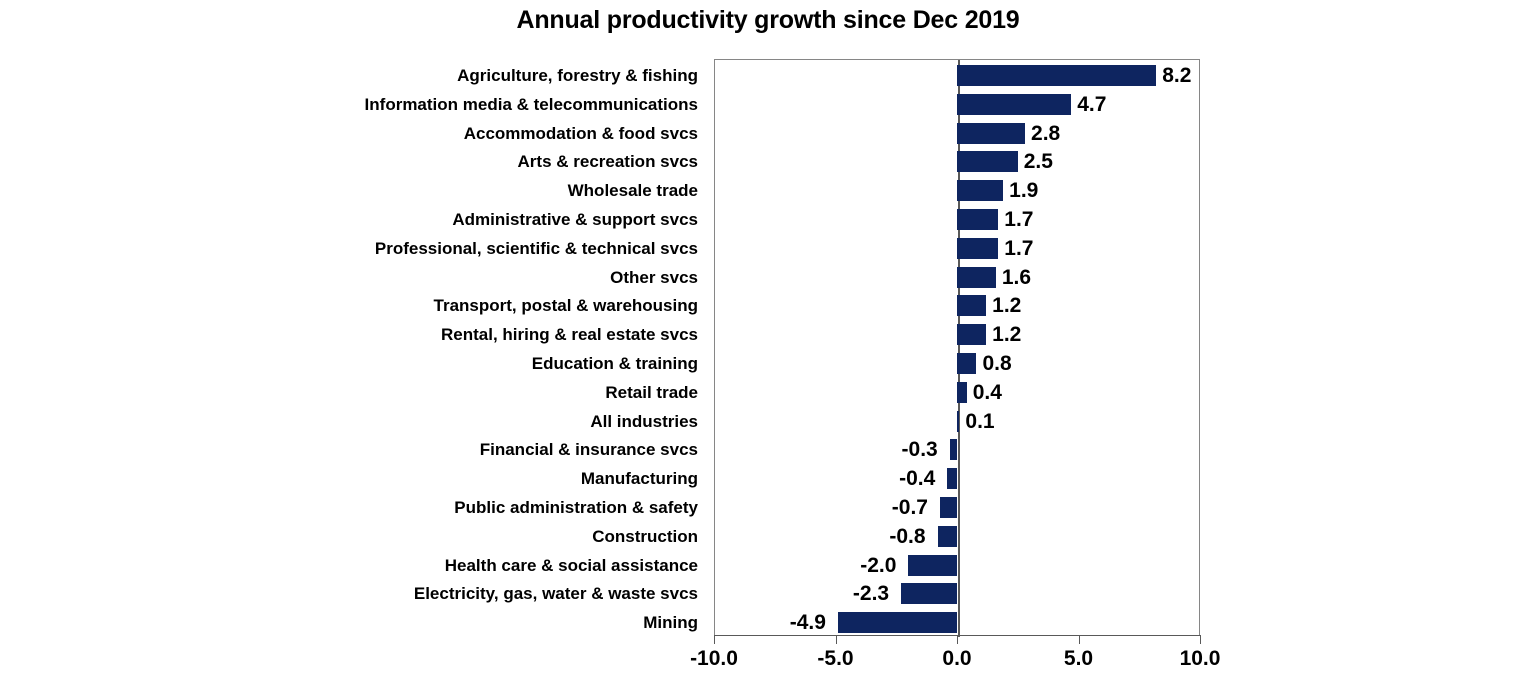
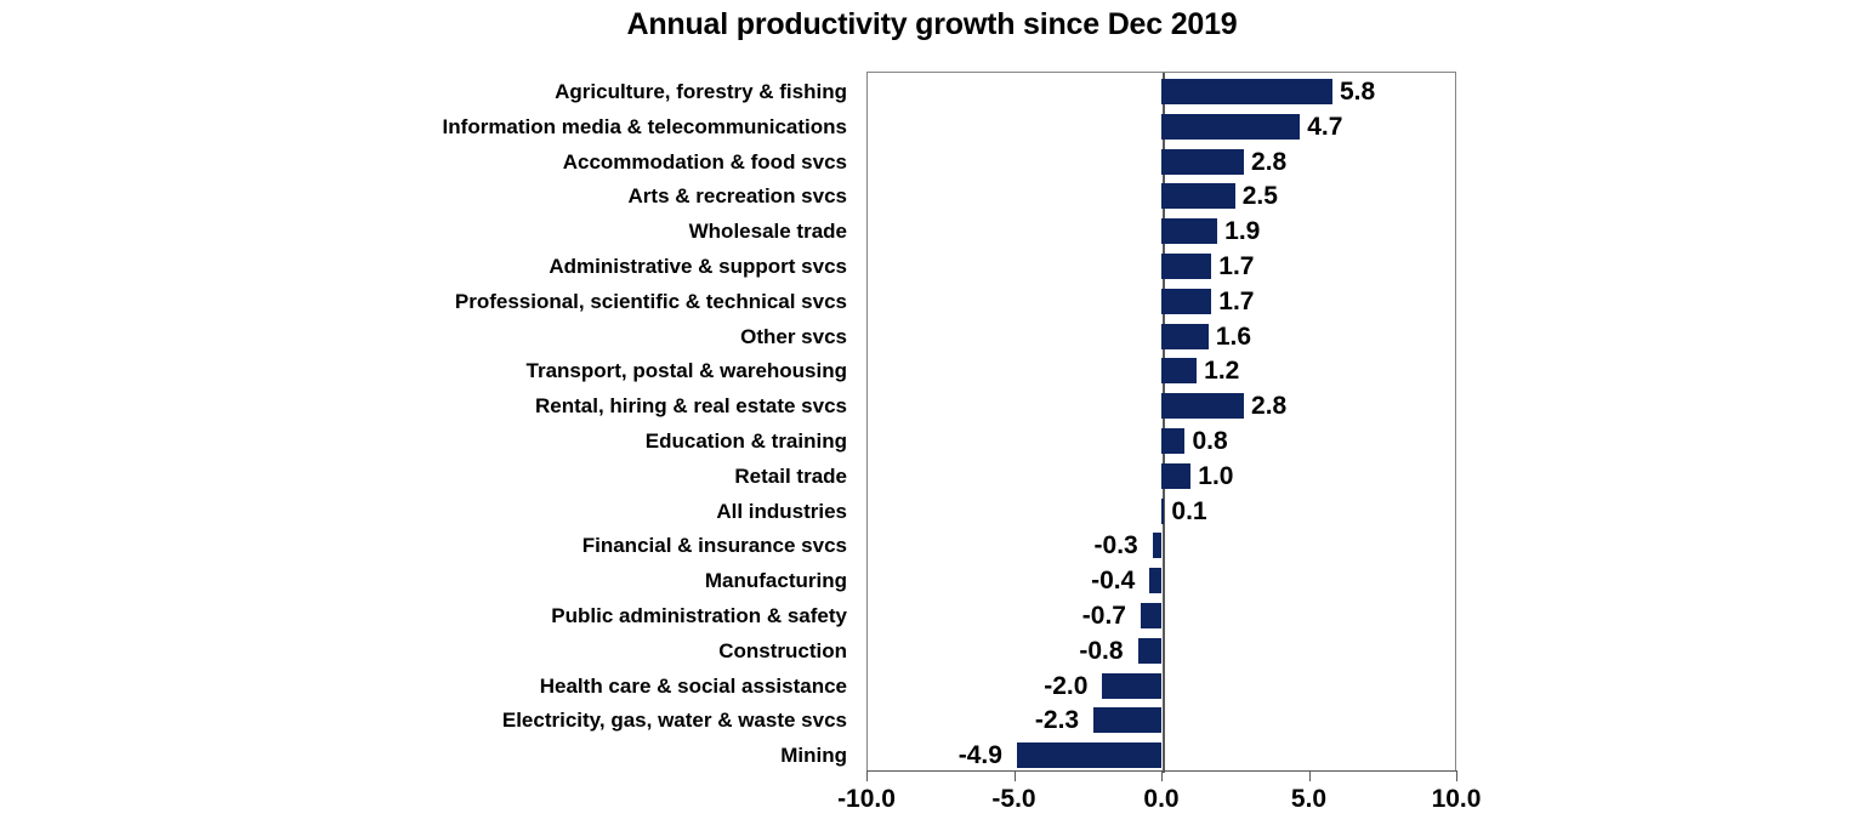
Agriculture, forestry & fishing: 8.2 -> 5.8
Rental, hiring & real estate svcs: 1.2 -> 2.8
Retail trade: 0.4 -> 1.0
